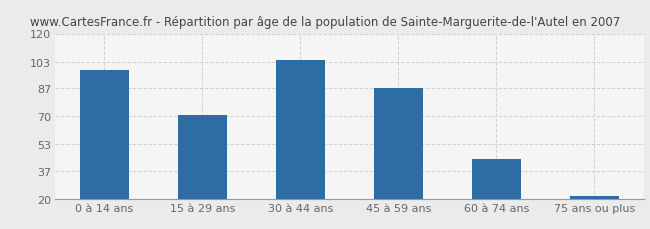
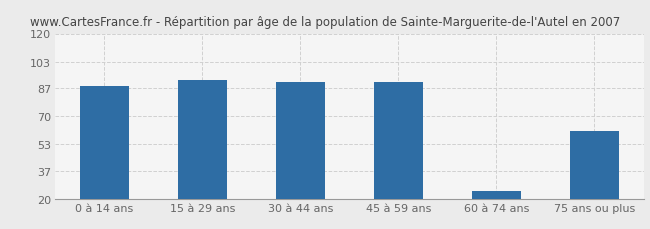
0 à 14 ans: 98 -> 88
15 à 29 ans: 71 -> 92
30 à 44 ans: 104 -> 91
45 à 59 ans: 87 -> 91
60 à 74 ans: 44 -> 25
75 ans ou plus: 22 -> 61
